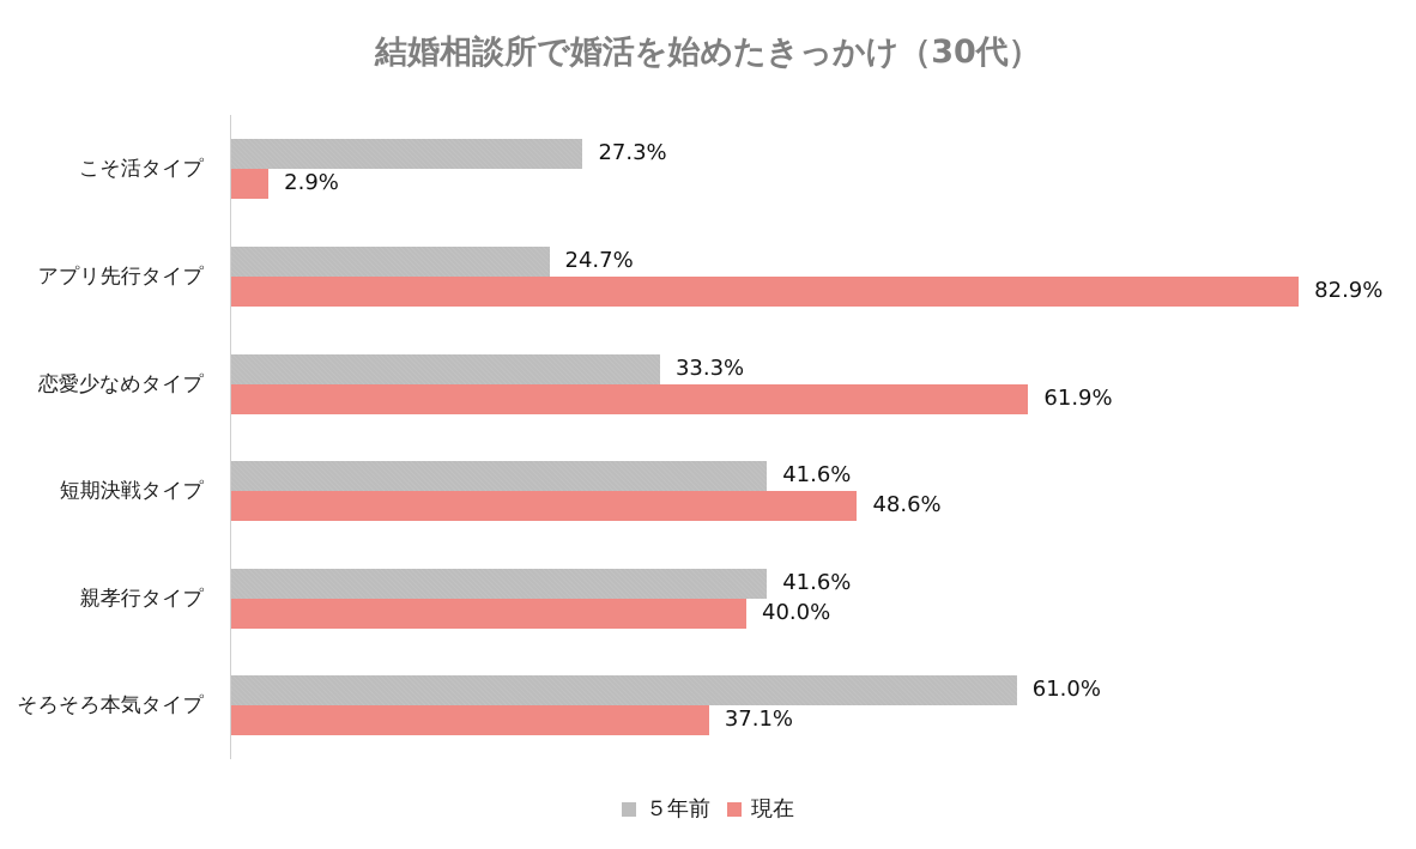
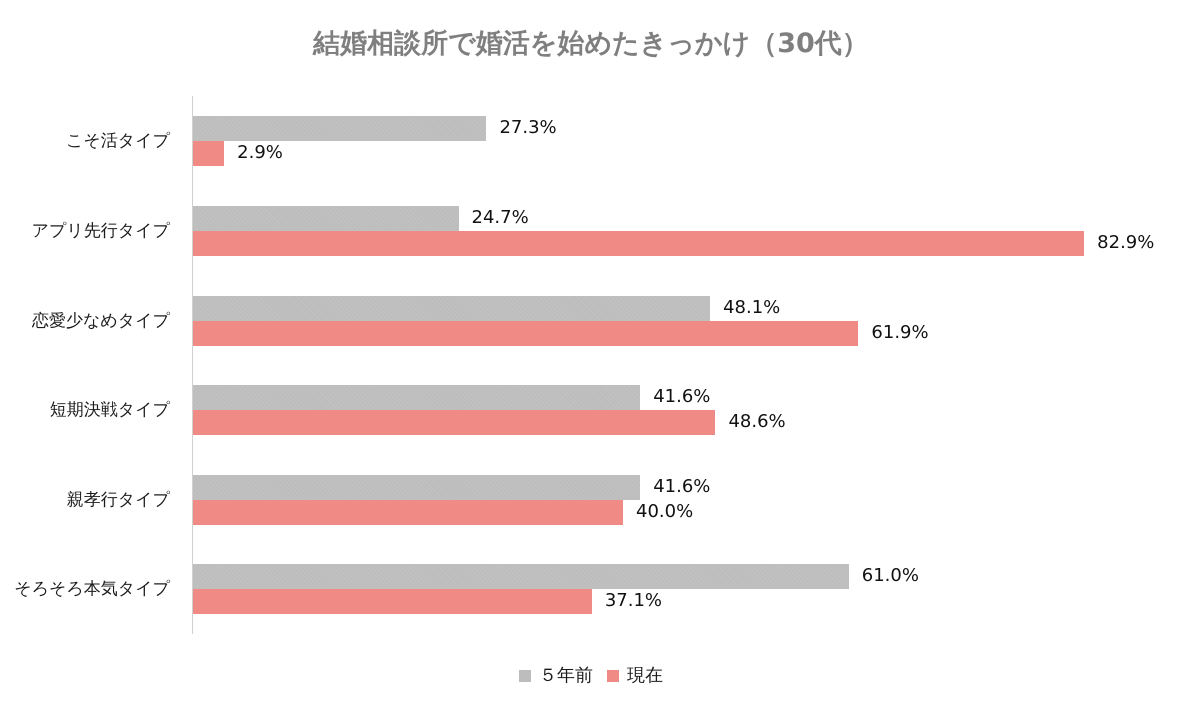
５年前/恋愛少なめタイプ: 33.3% -> 48.1%
